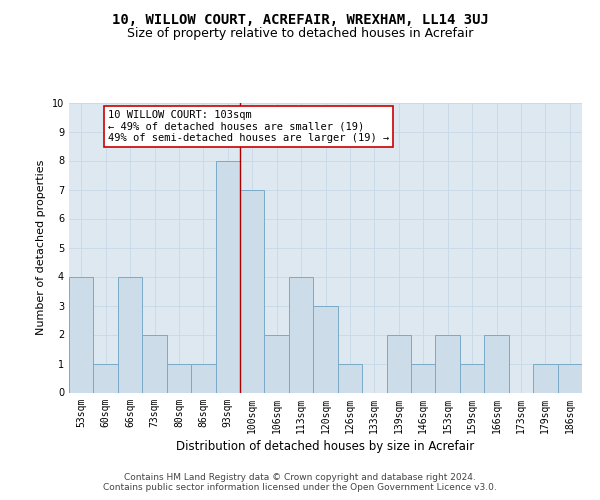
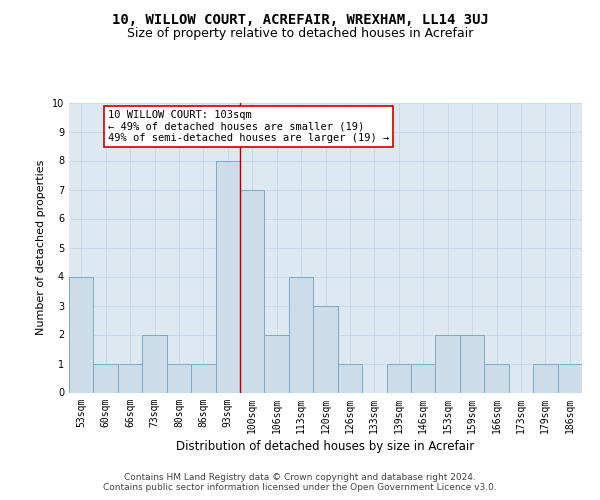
66sqm: 4 -> 1
139sqm: 2 -> 1
159sqm: 1 -> 2
166sqm: 2 -> 1
